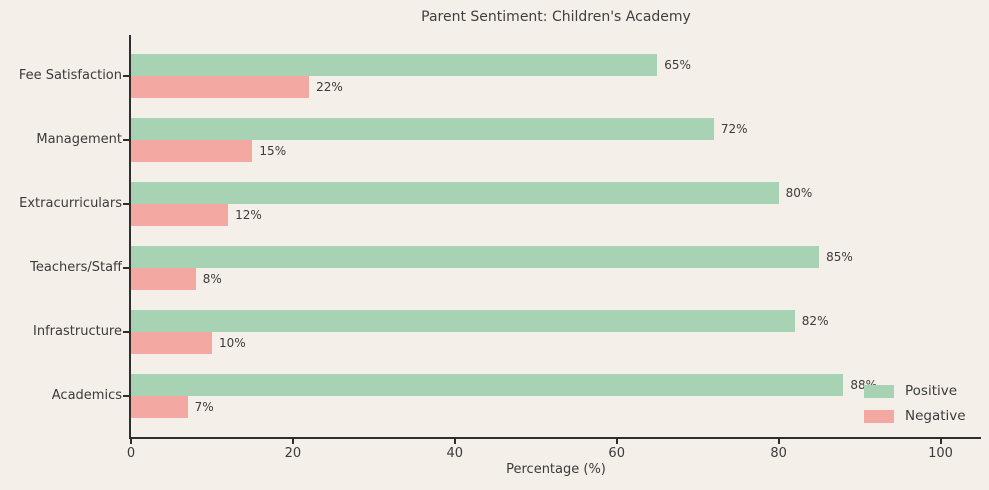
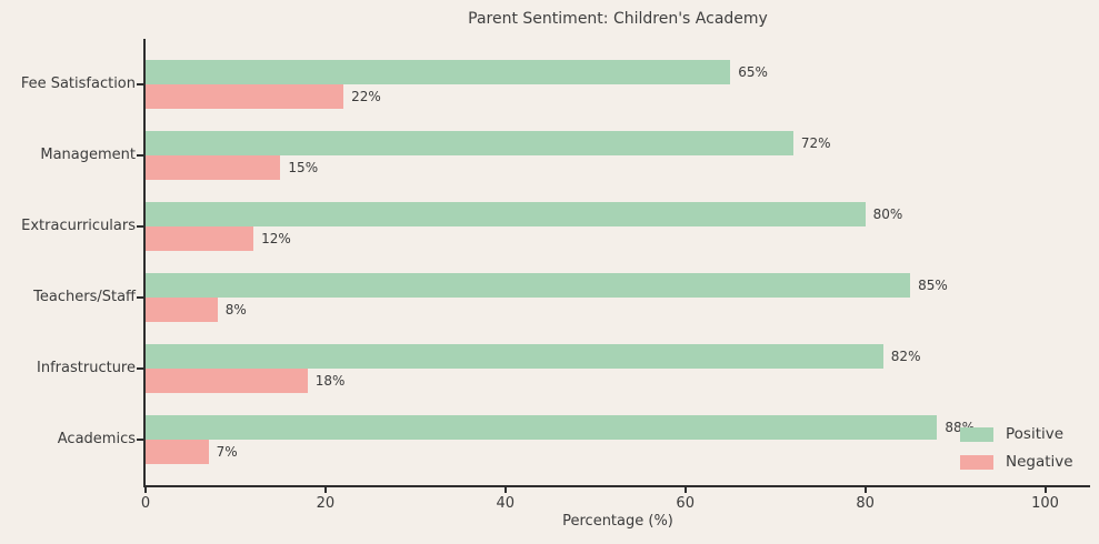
Negative/Infrastructure: 10% -> 18%
